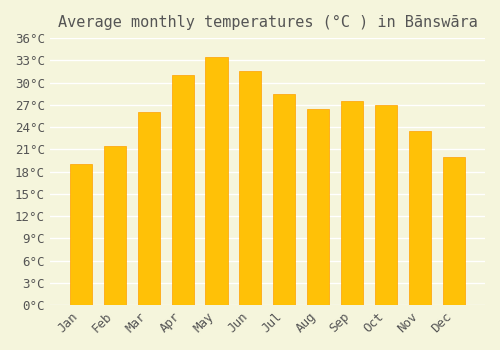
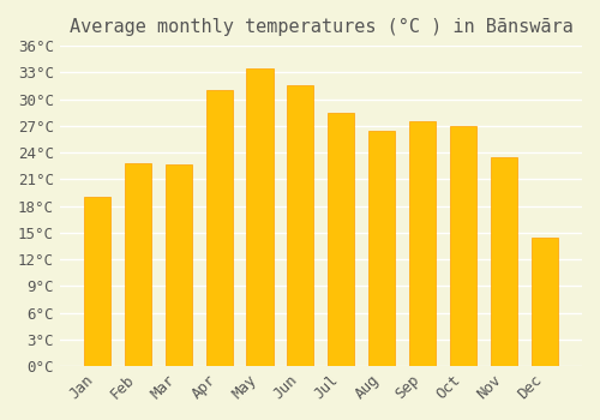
Feb: 21.5°C -> 22.8°C
Mar: 26.0°C -> 22.6°C
Dec: 20.0°C -> 14.4°C
